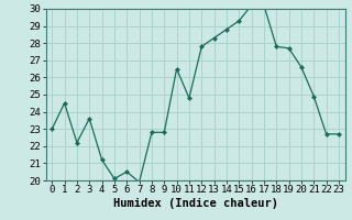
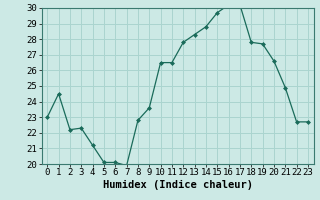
3: 23.6 -> 22.3
6: 20.5 -> 20.1
9: 22.8 -> 23.6
11: 24.8 -> 26.5
15: 29.3 -> 29.7
